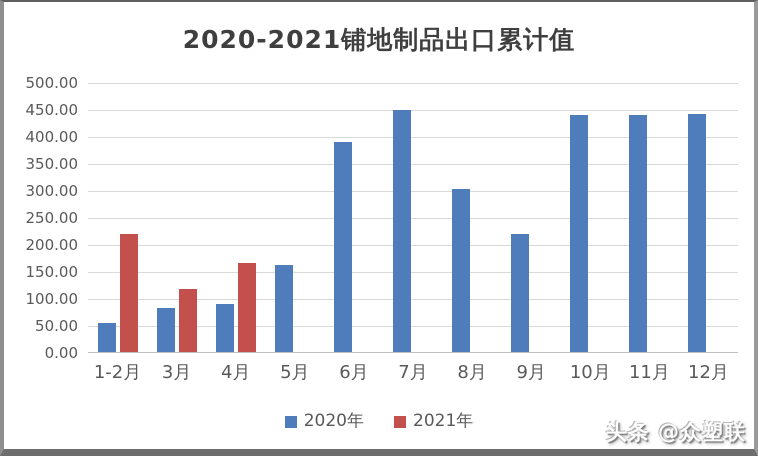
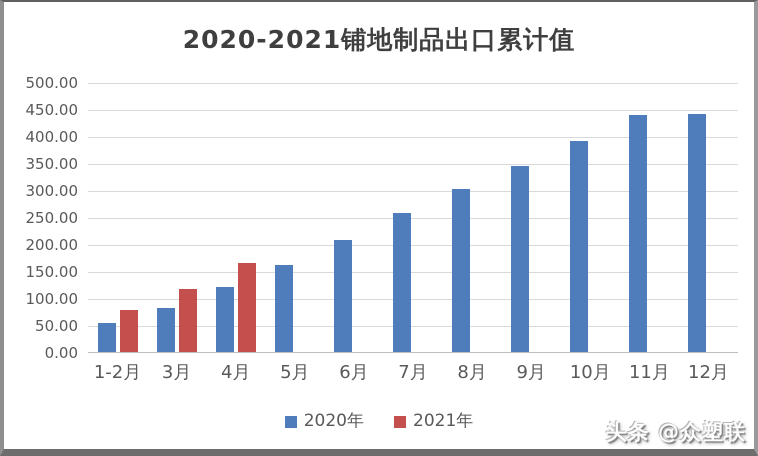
2021年/1-2月: 220 -> 80
2020年/4月: 90 -> 120
2020年/6月: 390 -> 210
2020年/7月: 450 -> 260
2020年/9月: 220 -> 350
2020年/10月: 440 -> 390
